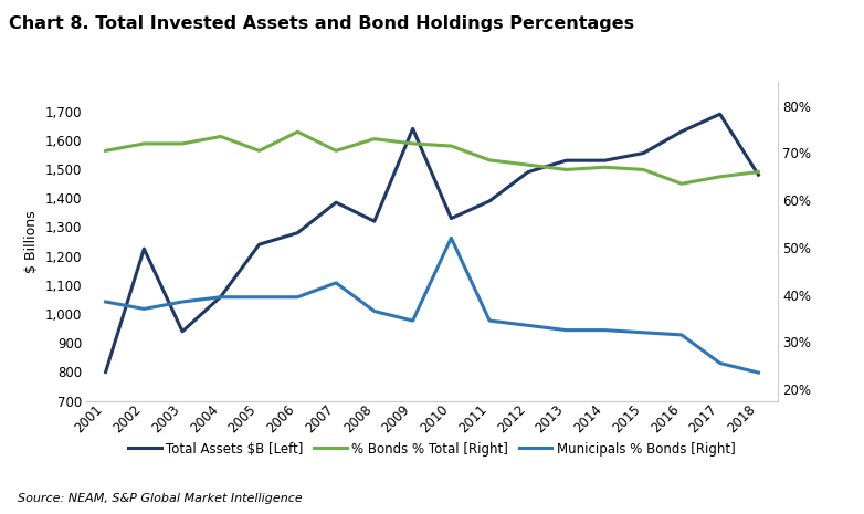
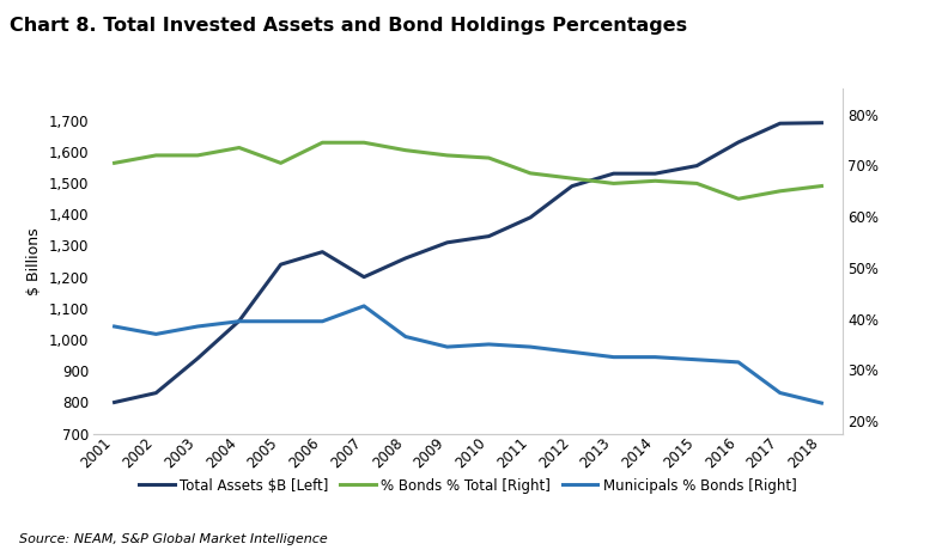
Total Assets $B [Left]/2002: 1,225 -> 830
Total Assets $B [Left]/2007: 1,385 -> 1,200
% Bonds % Total [Right]/2007: 70.5% -> 74.5%
Total Assets $B [Left]/2008: 1,320 -> 1,260
Total Assets $B [Left]/2009: 1,640 -> 1,310
Municipals % Bonds [Right]/2010: 52.0% -> 35.0%
Total Assets $B [Left]/2018: 1,480 -> 1,692
